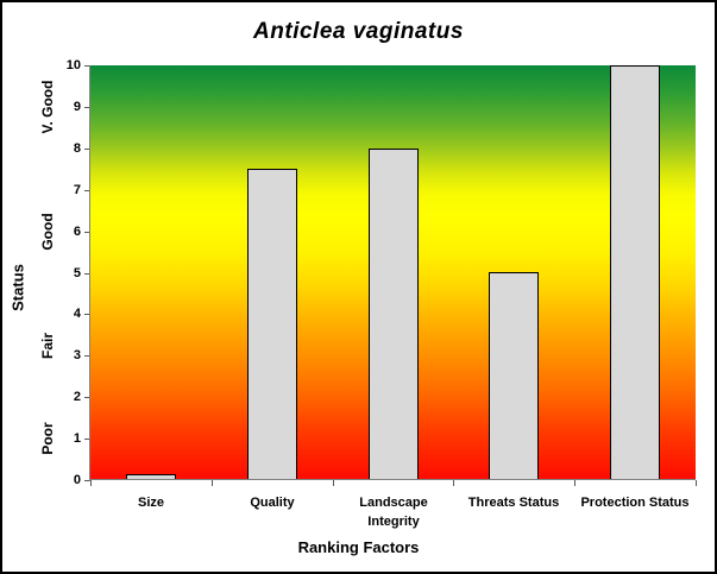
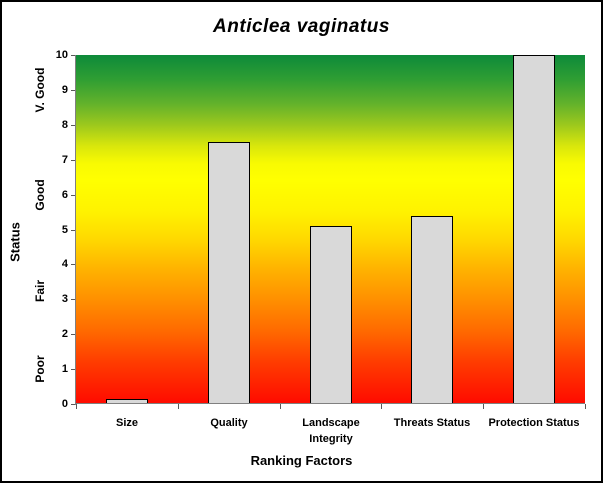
Landscape Integrity: 8.0 -> 5.1
Threats Status: 5.0 -> 5.4
